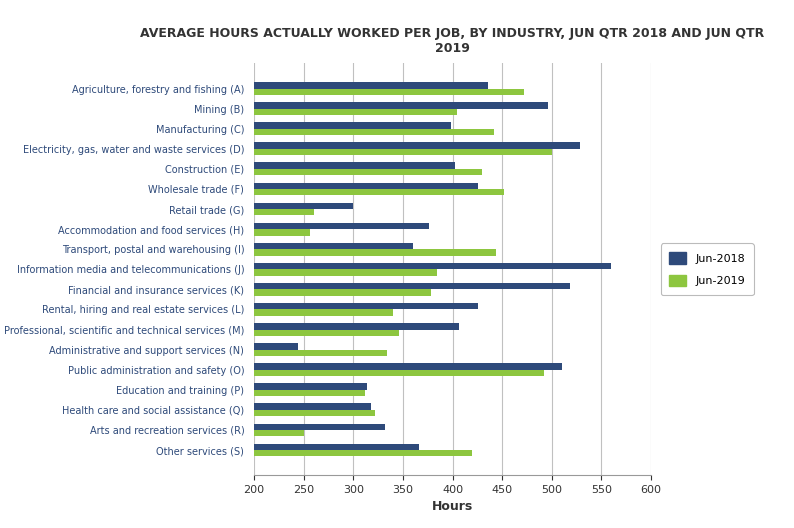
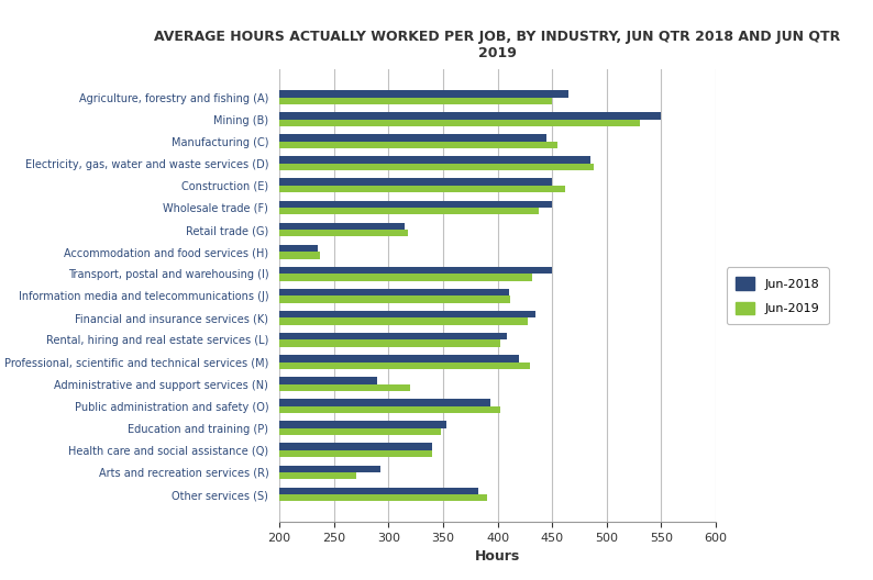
Jun-2018/Agriculture, forestry and fishing (A): 436 -> 465
Jun-2019/Agriculture, forestry and fishing (A): 472 -> 450
Jun-2018/Mining (B): 496 -> 550
Jun-2019/Mining (B): 404 -> 530
Jun-2018/Manufacturing (C): 398 -> 445
Jun-2019/Manufacturing (C): 442 -> 455
Jun-2018/Electricity, gas, water and waste services (D): 528 -> 485
Jun-2019/Electricity, gas, water and waste services (D): 500 -> 488
Jun-2018/Construction (E): 402 -> 450
Jun-2019/Construction (E): 430 -> 462
Jun-2018/Wholesale trade (F): 426 -> 450
Jun-2019/Wholesale trade (F): 452 -> 438
Jun-2018/Retail trade (G): 300 -> 315
Jun-2019/Retail trade (G): 260 -> 318
Jun-2018/Accommodation and food services (H): 376 -> 235
Jun-2019/Accommodation and food services (H): 256 -> 237
Jun-2018/Transport, postal and warehousing (I): 360 -> 450
Jun-2019/Transport, postal and warehousing (I): 444 -> 432
Jun-2018/Information media and telecommunications (J): 560 -> 410
Jun-2019/Information media and telecommunications (J): 384 -> 412
Jun-2018/Financial and insurance services (K): 518 -> 435
Jun-2019/Financial and insurance services (K): 378 -> 428
Jun-2018/Rental, hiring and real estate services (L): 426 -> 408
Jun-2019/Rental, hiring and real estate services (L): 340 -> 402
Jun-2018/Professional, scientific and technical services (M): 406 -> 420
Jun-2019/Professional, scientific and technical services (M): 346 -> 430
Jun-2018/Administrative and support services (N): 244 -> 290
Jun-2019/Administrative and support services (N): 334 -> 320
Jun-2018/Public administration and safety (O): 510 -> 393
Jun-2019/Public administration and safety (O): 492 -> 402
Jun-2018/Education and training (P): 314 -> 353
Jun-2019/Education and training (P): 312 -> 348
Jun-2018/Health care and social assistance (Q): 318 -> 340
Jun-2019/Health care and social assistance (Q): 322 -> 340
Jun-2018/Arts and recreation services (R): 332 -> 293
Jun-2019/Arts and recreation services (R): 250 -> 270
Jun-2018/Other services (S): 366 -> 382
Jun-2019/Other services (S): 420 -> 390
